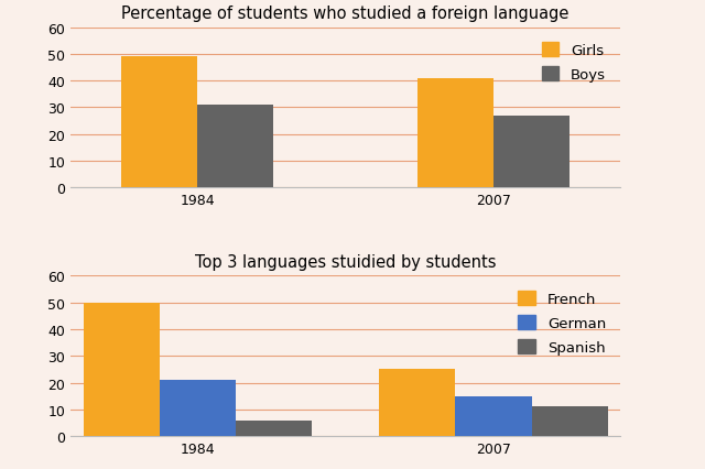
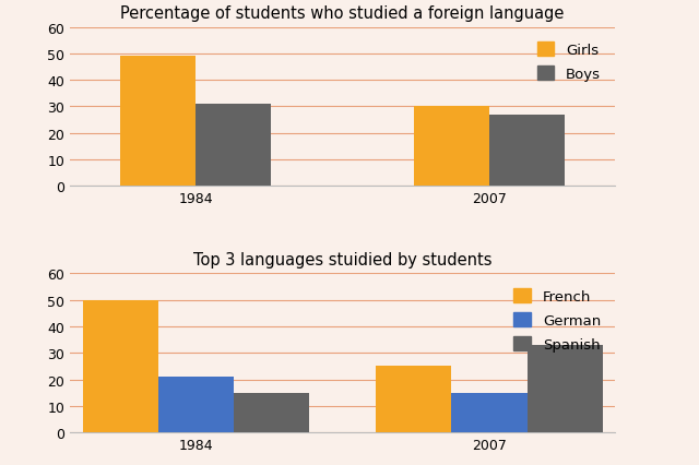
Percentage of students who studied a foreign language/Girls/2007: 41 -> 30
Top 3 languages stuidied by students/Spanish/1984: 6 -> 15
Top 3 languages stuidied by students/Spanish/2007: 11 -> 33
